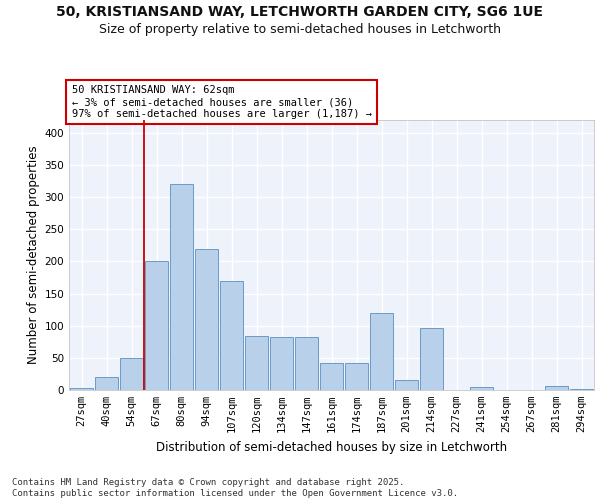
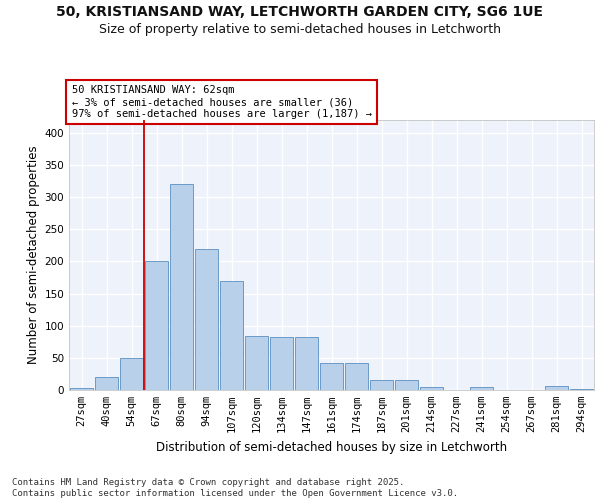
187sqm: 120 -> 15
214sqm: 96 -> 5
